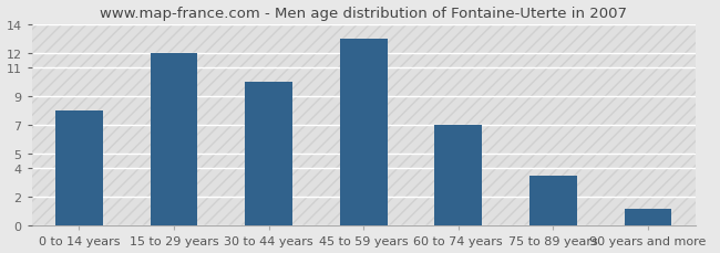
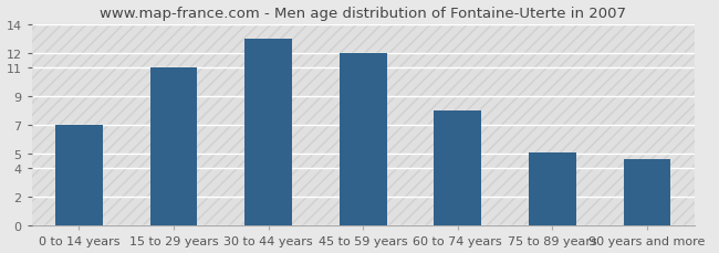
0 to 14 years: 8.0 -> 7.0
15 to 29 years: 12.0 -> 11.0
30 to 44 years: 10.0 -> 13.0
45 to 59 years: 13.0 -> 12.0
60 to 74 years: 7.0 -> 8.0
75 to 89 years: 3.5 -> 5.1
90 years and more: 1.2 -> 4.6
